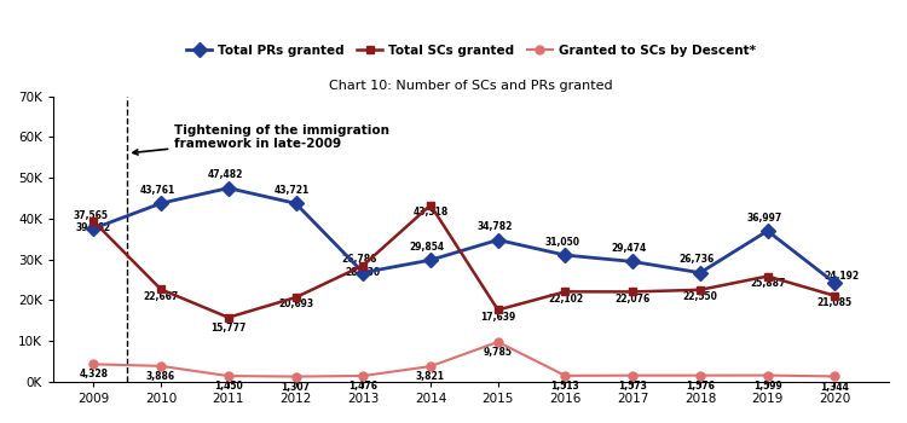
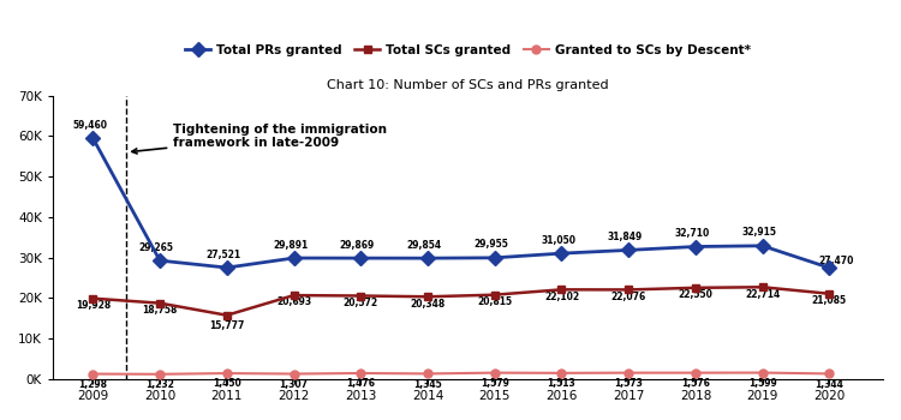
Total PRs granted/2009: 37,565 -> 59,460
Total SCs granted/2009: 39,362 -> 19,928
Granted to SCs by Descent*/2009: 4,328 -> 1,298
Total PRs granted/2010: 43,761 -> 29,265
Total SCs granted/2010: 22,667 -> 18,758
Granted to SCs by Descent*/2010: 3,886 -> 1,232
Total PRs granted/2011: 47,482 -> 27,521
Total PRs granted/2012: 43,721 -> 29,891
Total PRs granted/2013: 26,786 -> 29,869
Total SCs granted/2013: 28,530 -> 20,572
Total SCs granted/2014: 43,318 -> 20,348
Granted to SCs by Descent*/2014: 3,821 -> 1,345
Total PRs granted/2015: 34,782 -> 29,955
Total SCs granted/2015: 17,639 -> 20,815
Granted to SCs by Descent*/2015: 9,785 -> 1,579
Total PRs granted/2017: 29,474 -> 31,849
Total PRs granted/2018: 26,736 -> 32,710
Total PRs granted/2019: 36,997 -> 32,915
Total SCs granted/2019: 25,887 -> 22,714
Total PRs granted/2020: 24,192 -> 27,470
